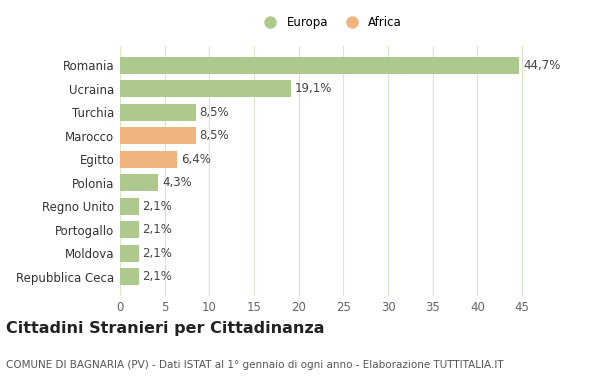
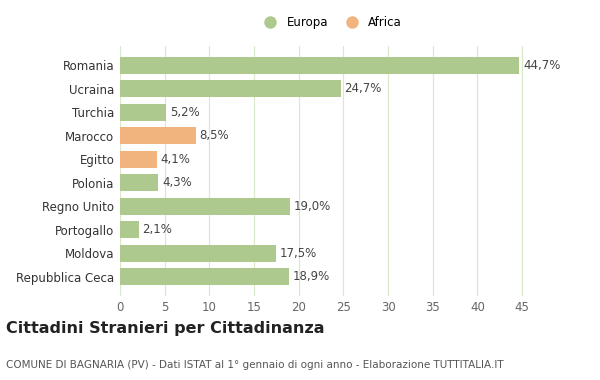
Ucraina: 19,1% -> 24,7%
Turchia: 8,5% -> 5,2%
Egitto: 6,4% -> 4,1%
Regno Unito: 2,1% -> 19,0%
Moldova: 2,1% -> 17,5%
Repubblica Ceca: 2,1% -> 18,9%
